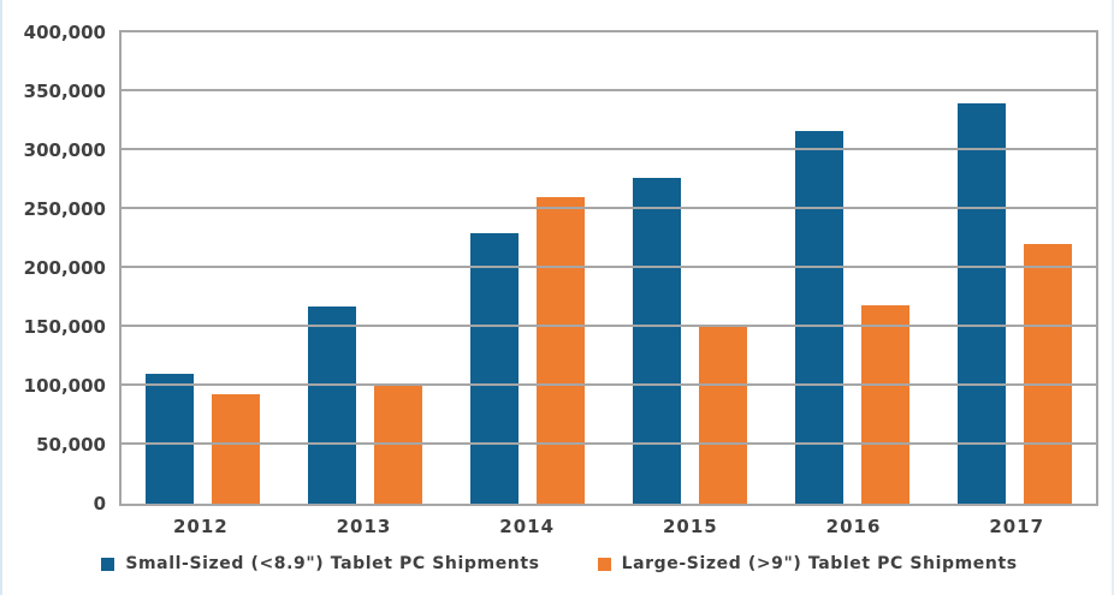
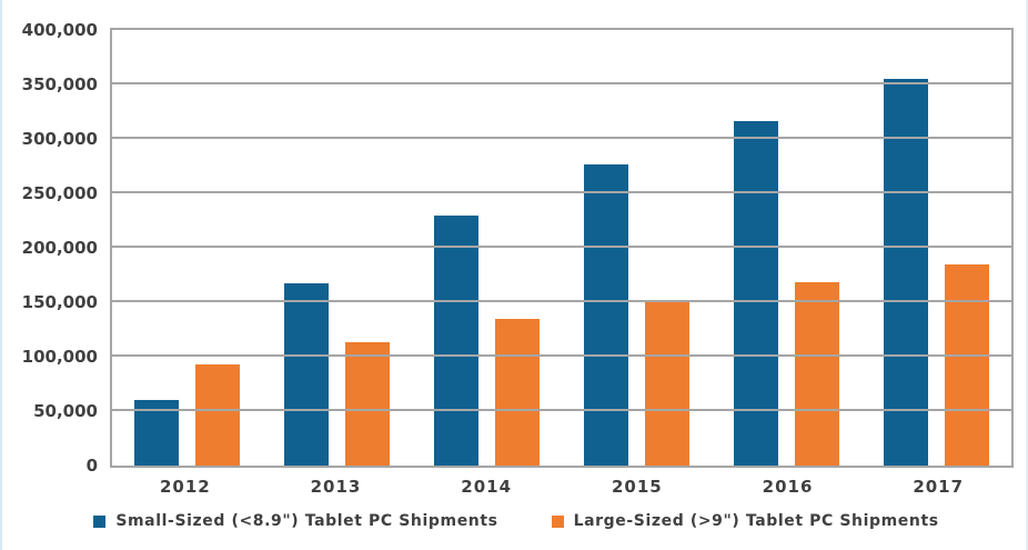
Small-Sized (<8.9") Tablet PC Shipments/2012: 110000 -> 60000
Large-Sized (>9") Tablet PC Shipments/2013: 100000 -> 110000
Large-Sized (>9") Tablet PC Shipments/2014: 260000 -> 140000
Small-Sized (<8.9") Tablet PC Shipments/2017: 340000 -> 360000
Large-Sized (>9") Tablet PC Shipments/2017: 220000 -> 180000
